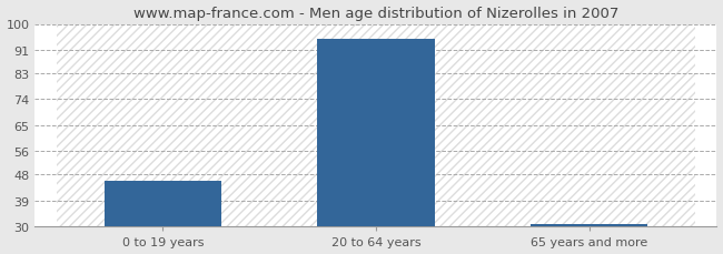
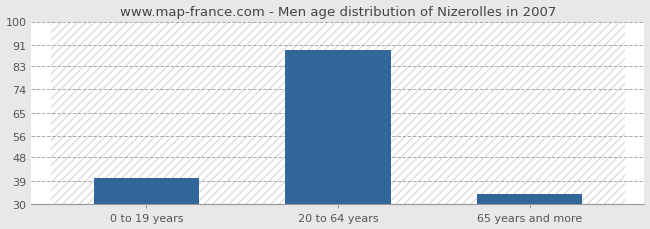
0 to 19 years: 46 -> 40
20 to 64 years: 95 -> 89
65 years and more: 31 -> 34
